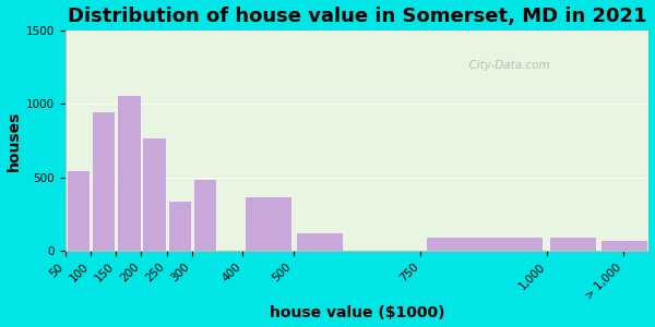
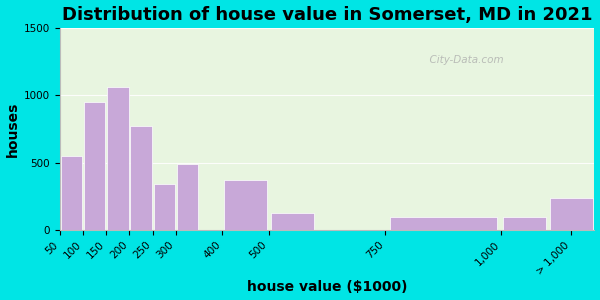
> 1,000: 80 -> 240
